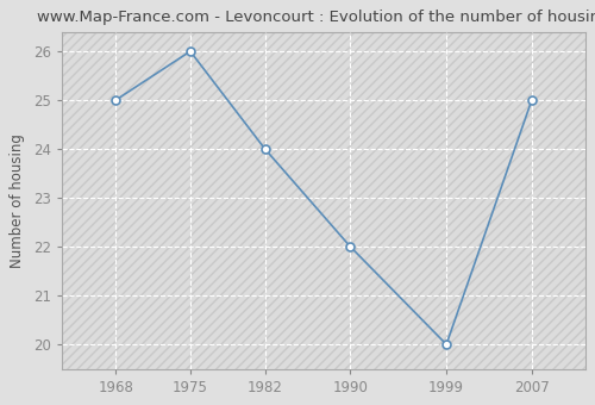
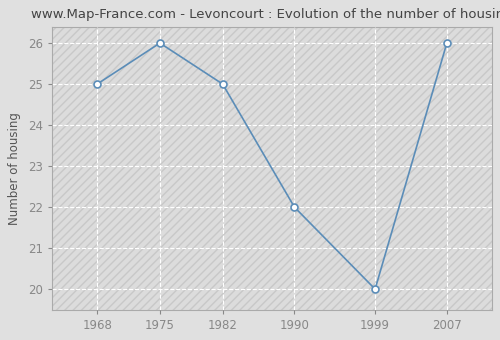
1982: 24 -> 25
2007: 25 -> 26
